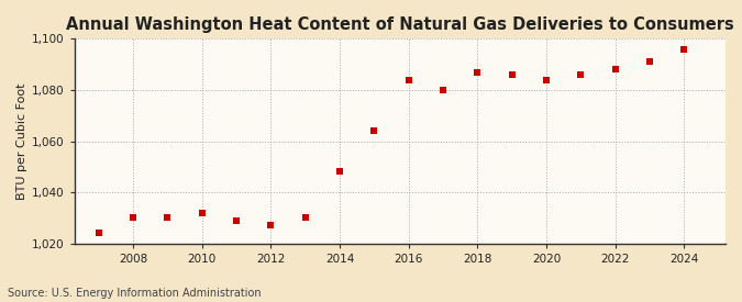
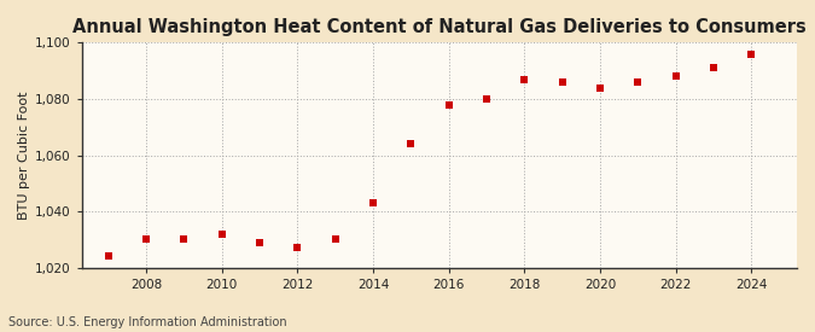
2014: 1,048 -> 1,043
2016: 1,084 -> 1,078
